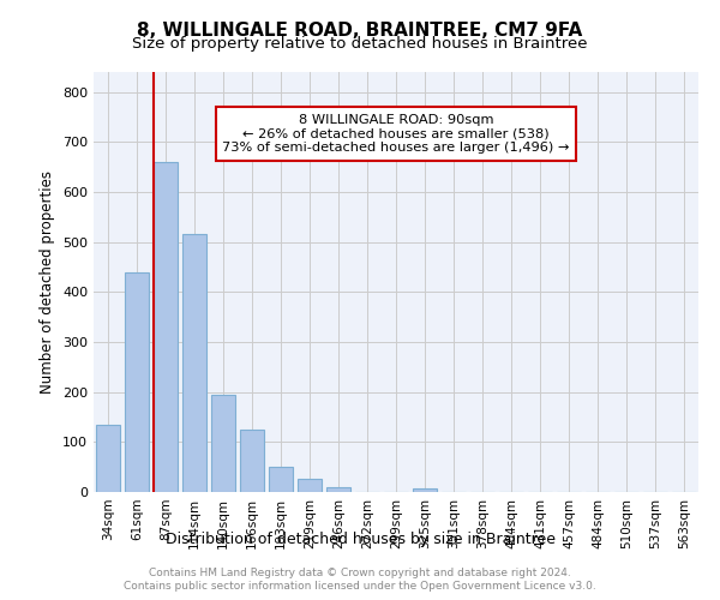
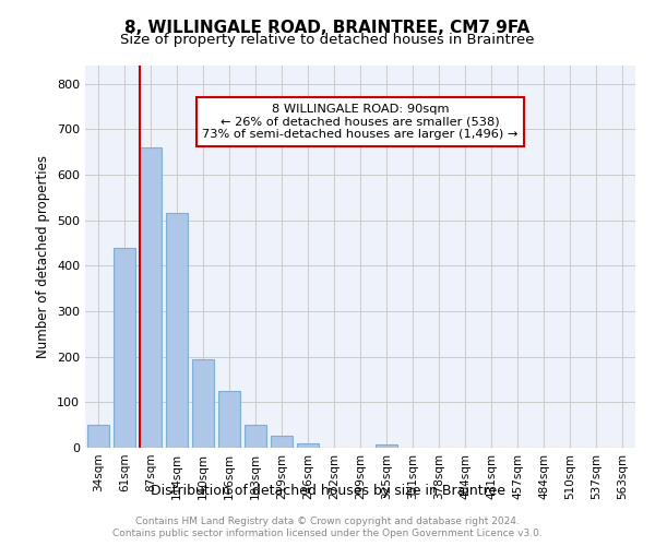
34sqm: 135 -> 50
